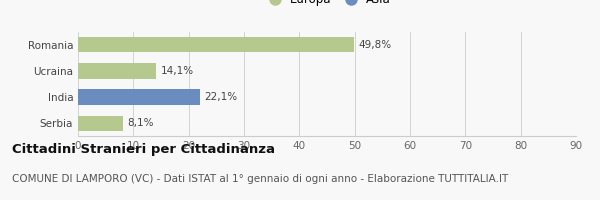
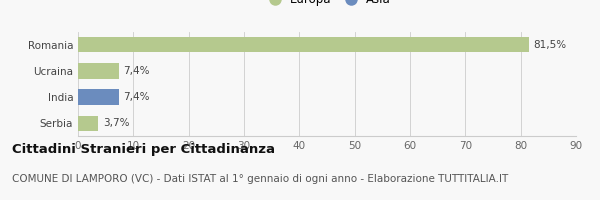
Romania: 49,8% -> 81,5%
Ucraina: 14,1% -> 7,4%
India: 22,1% -> 7,4%
Serbia: 8,1% -> 3,7%
